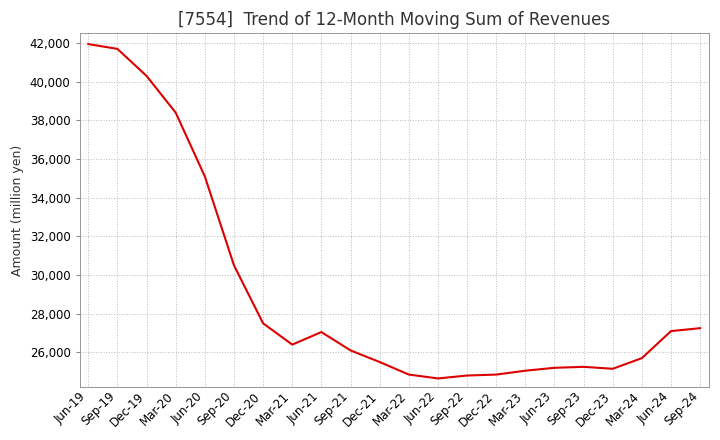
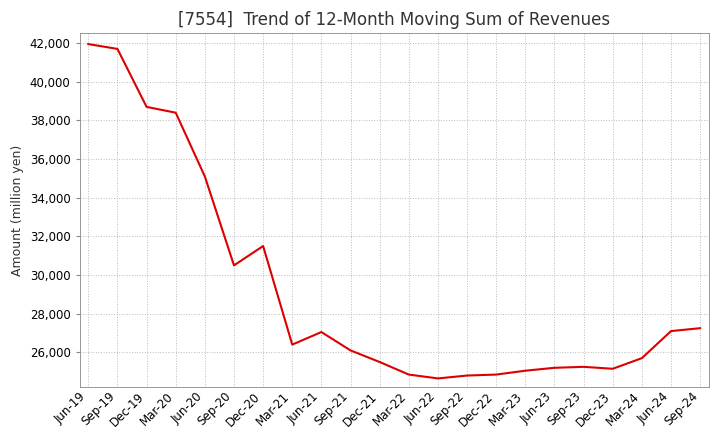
Dec-19: 40,300 -> 38,700
Dec-20: 27,500 -> 31,500
